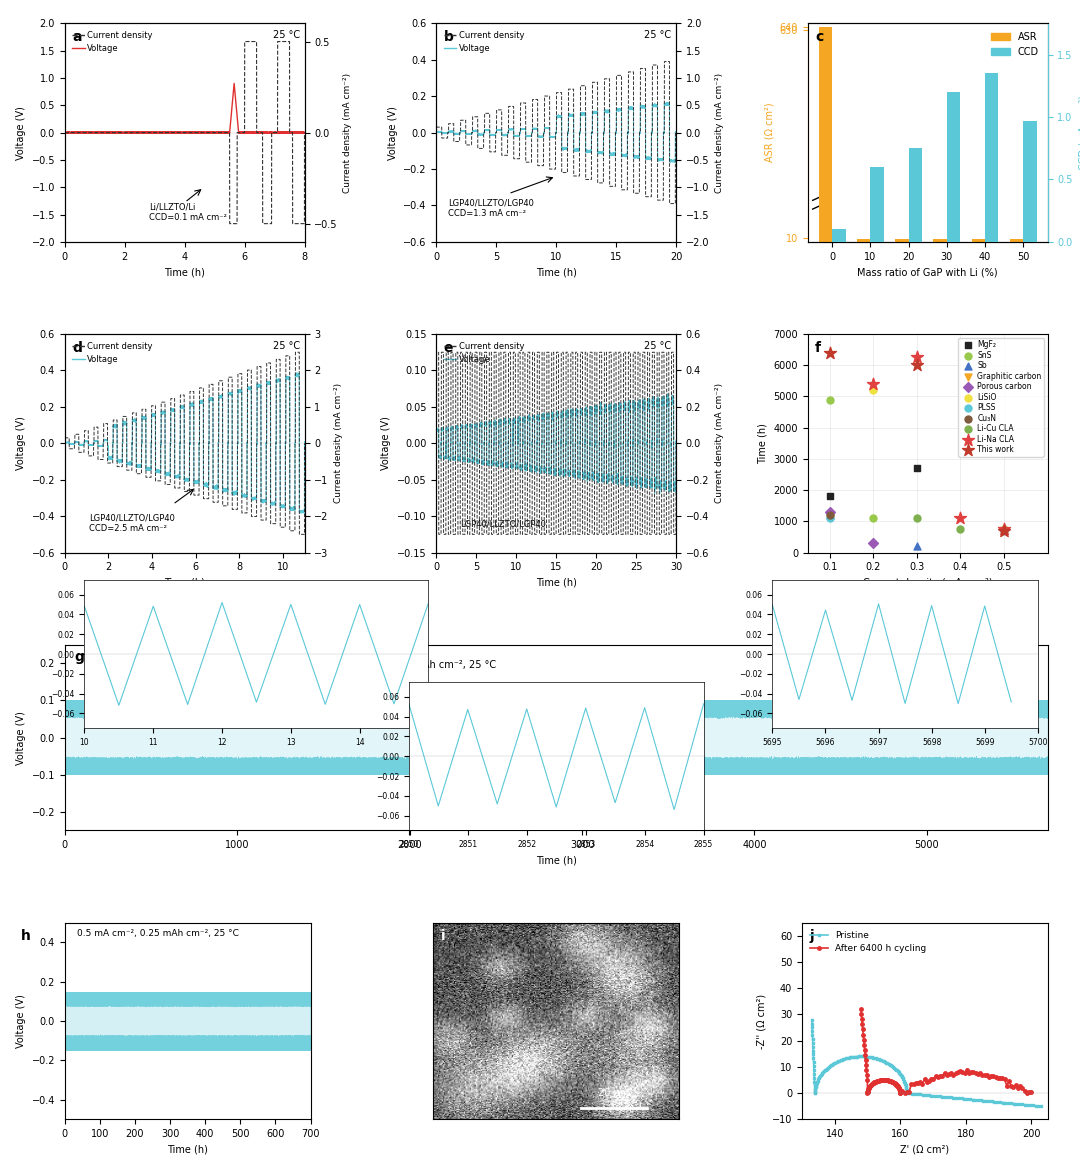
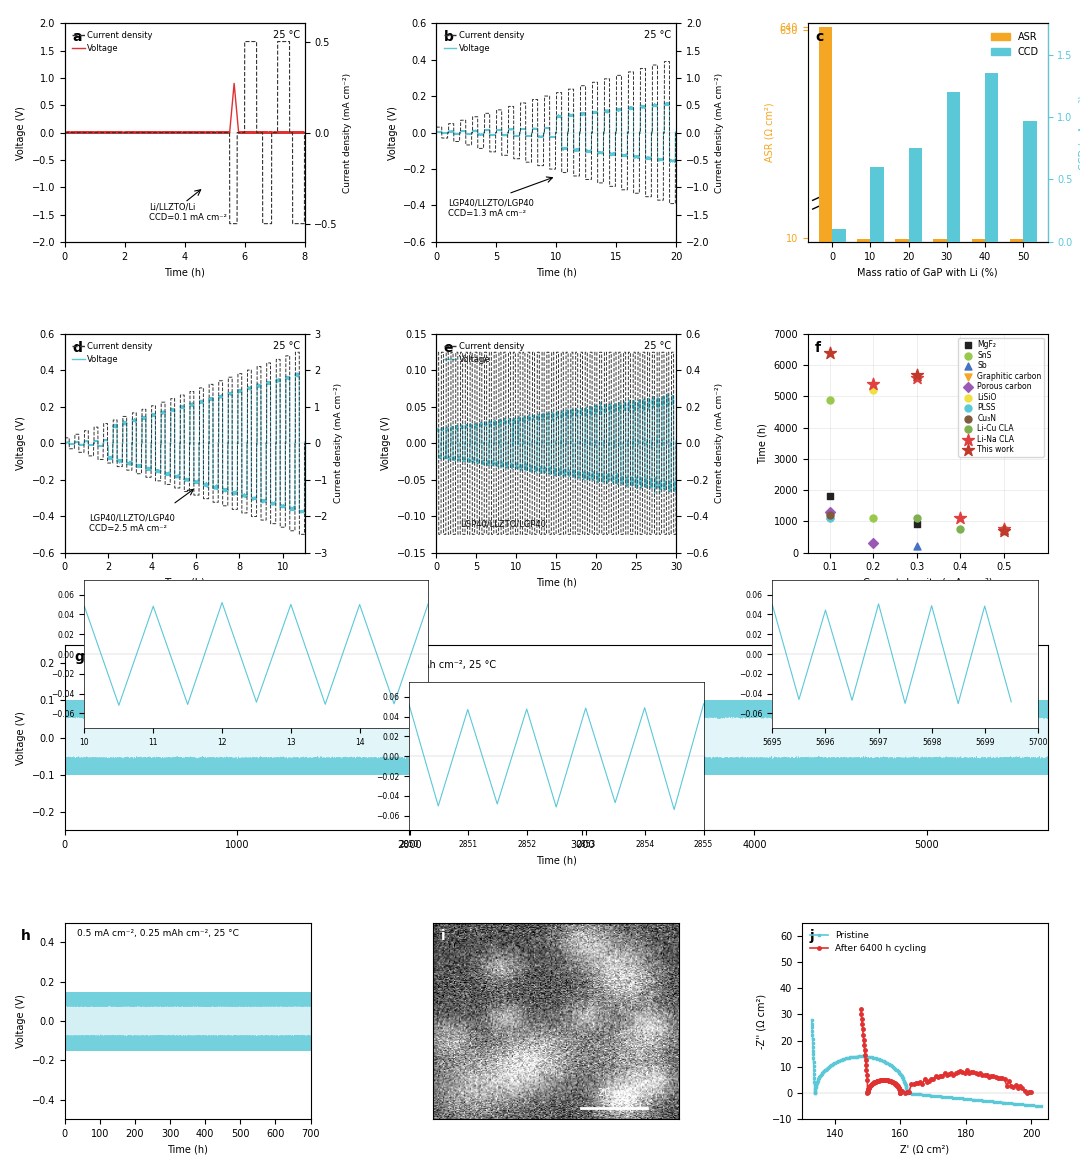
MgF₂/0.3: 2700 -> 900
Li-Na CLA/0.3: 6250 -> 5600
This work/0.3: 6000 -> 5700
